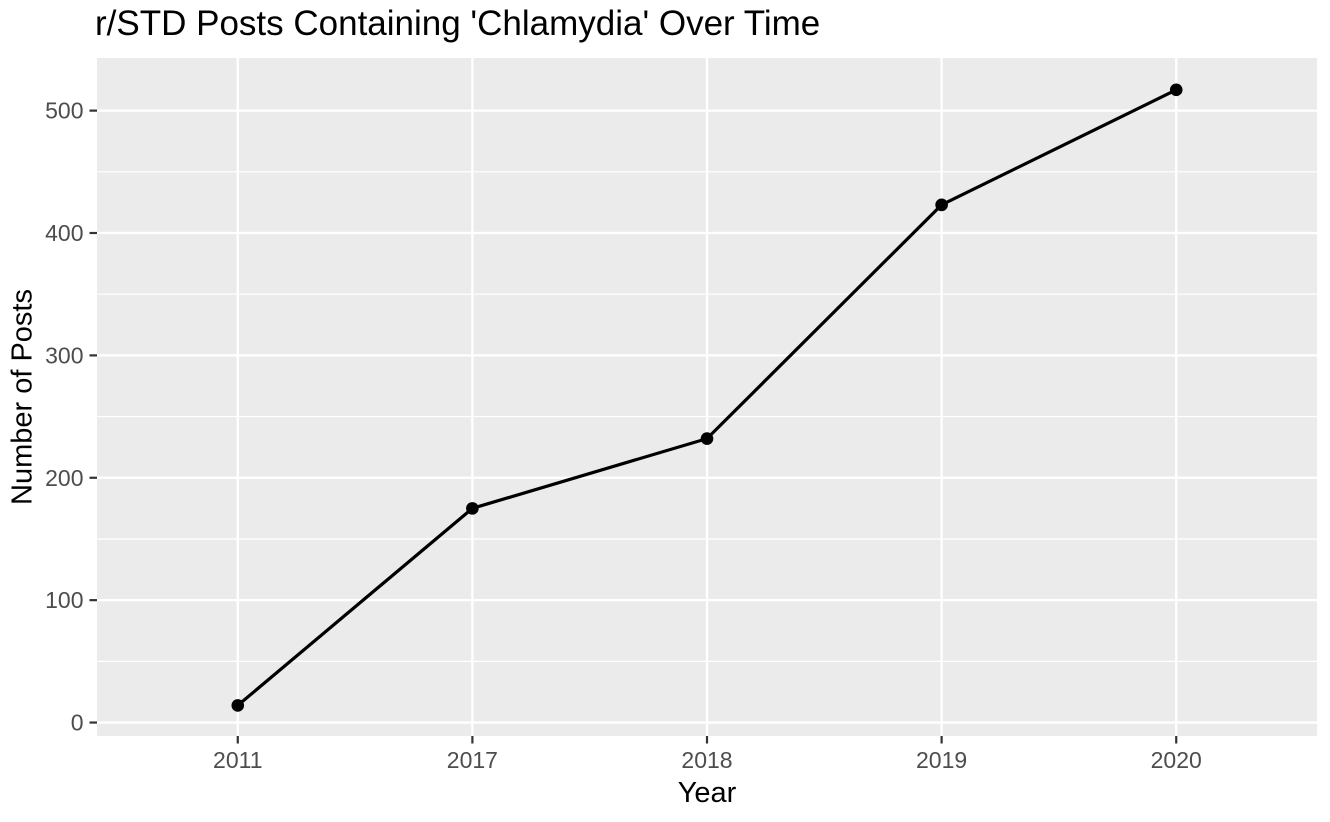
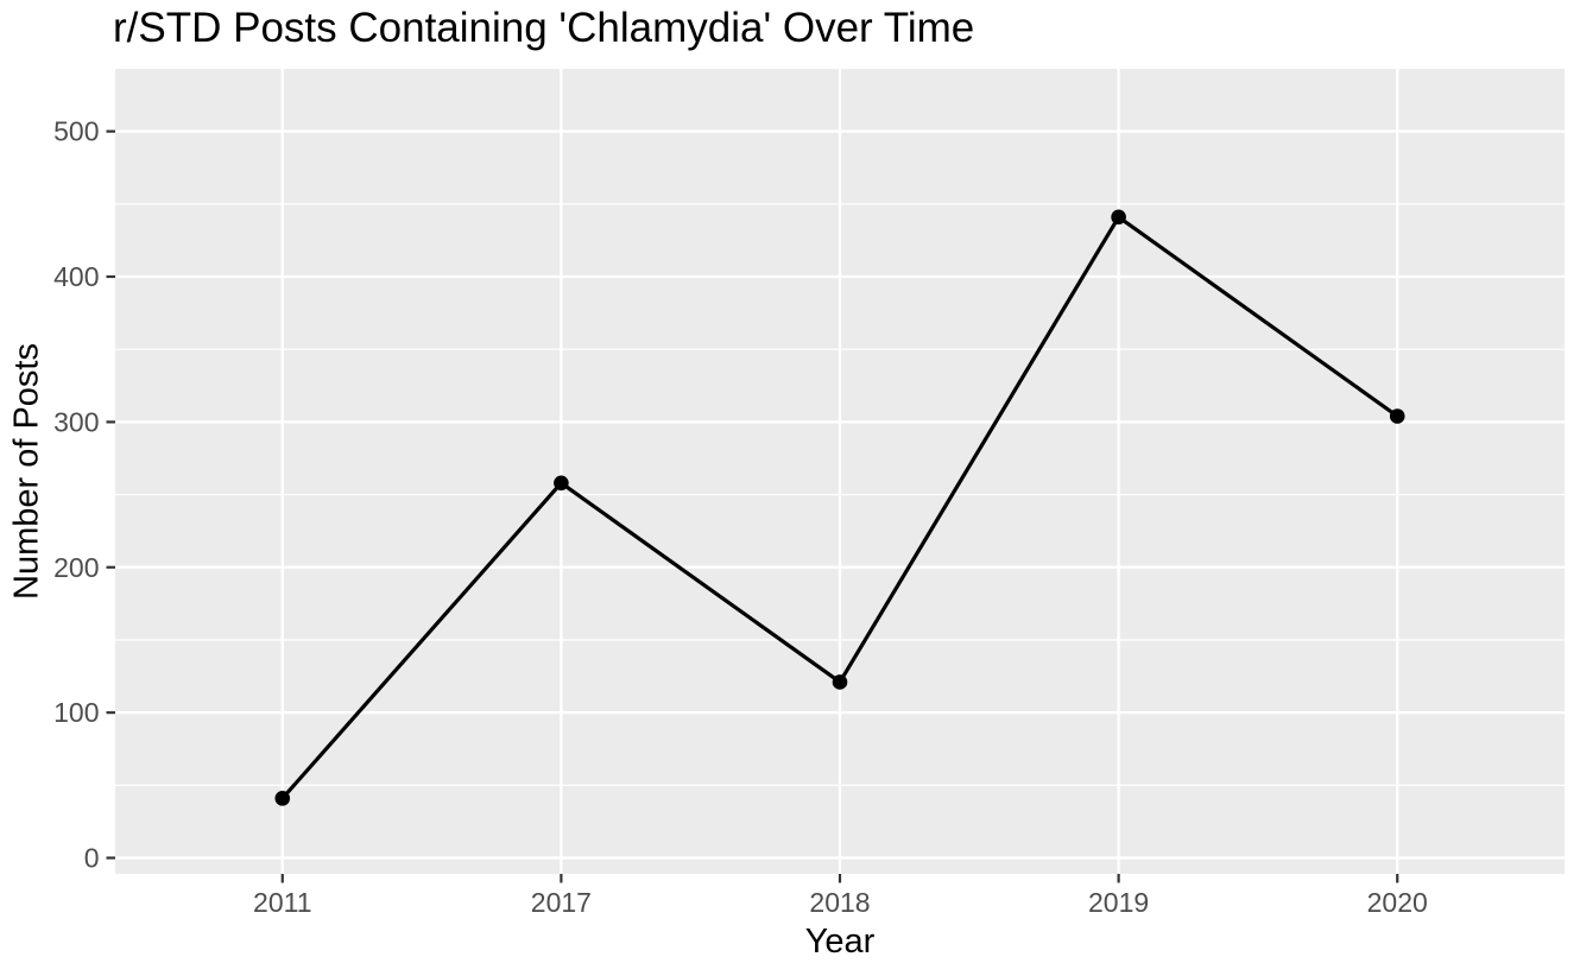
2011: 14 -> 41
2017: 175 -> 258
2018: 232 -> 121
2019: 423 -> 441
2020: 517 -> 304
